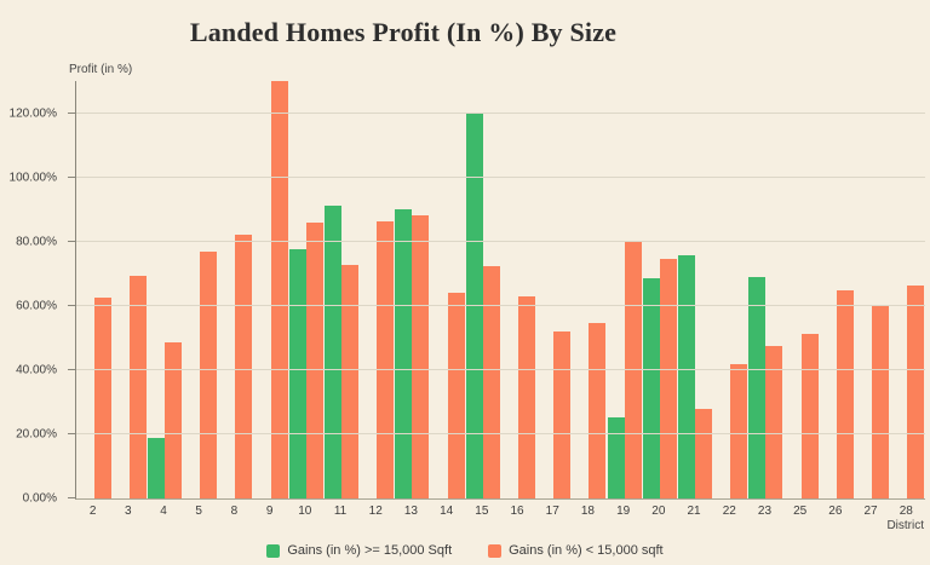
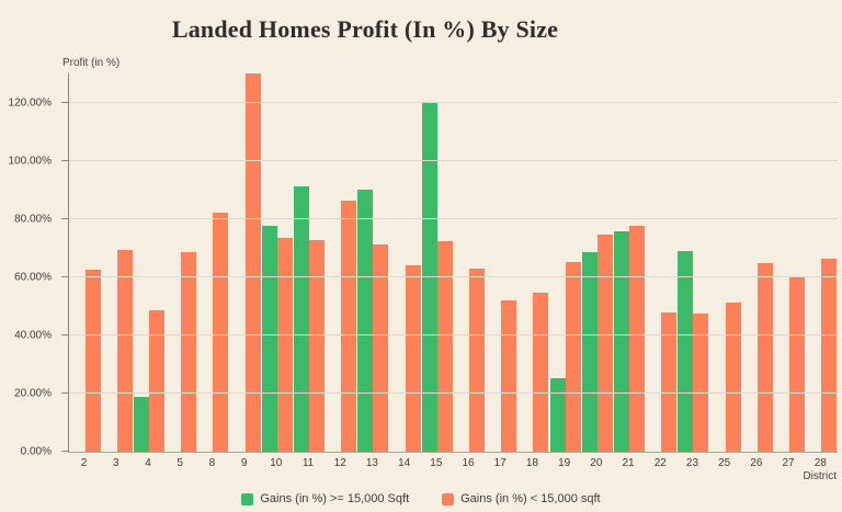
Gains (in %) < 15,000 sqft/5: 77% -> 68%
Gains (in %) < 15,000 sqft/10: 86% -> 73%
Gains (in %) < 15,000 sqft/13: 88% -> 71%
Gains (in %) < 15,000 sqft/19: 80% -> 65%
Gains (in %) < 15,000 sqft/21: 28% -> 78%
Gains (in %) < 15,000 sqft/22: 42% -> 48%
